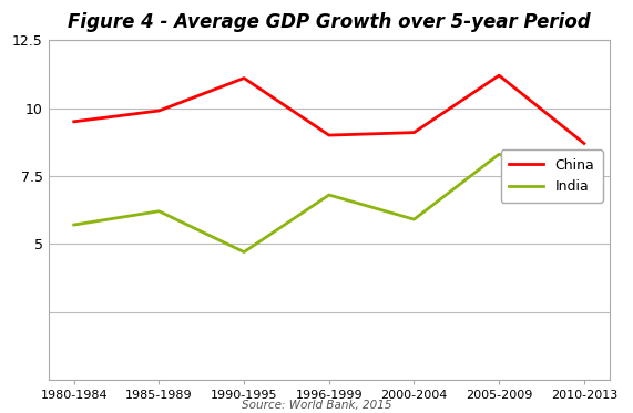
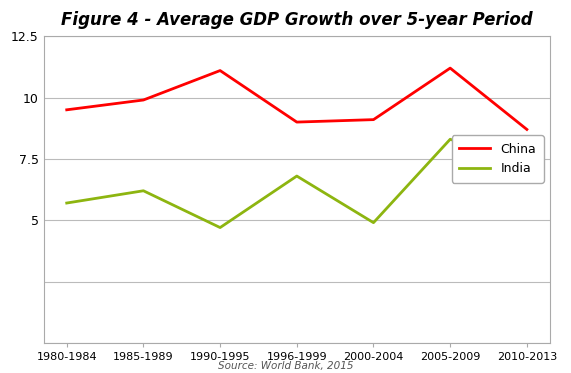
India/2000-2004: 5.9 -> 4.9
